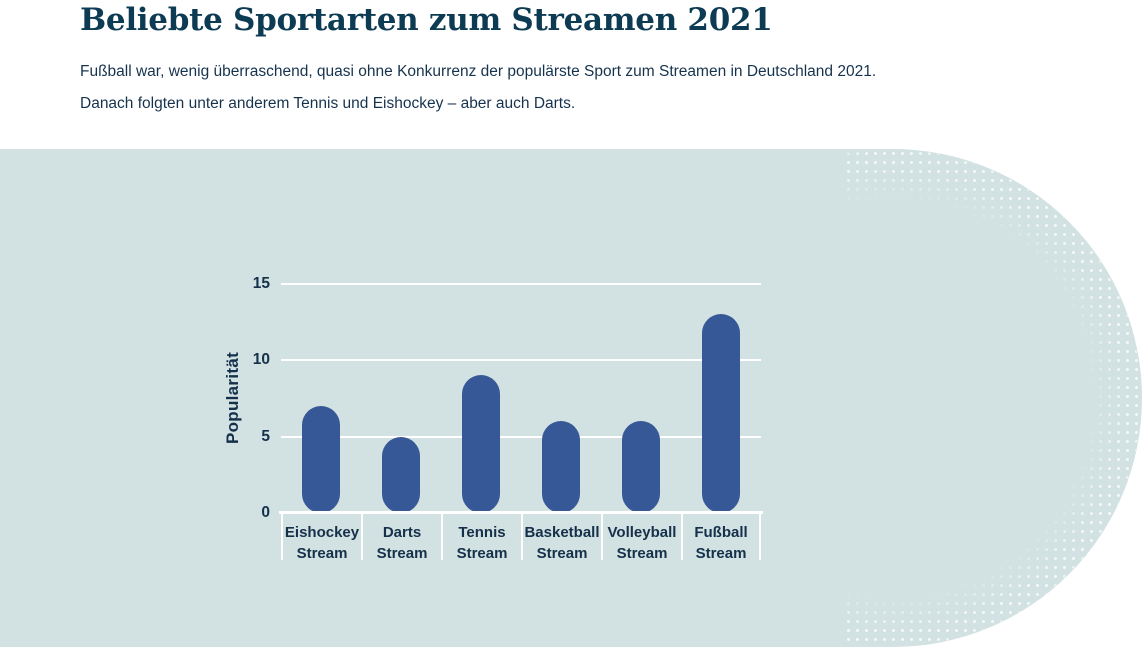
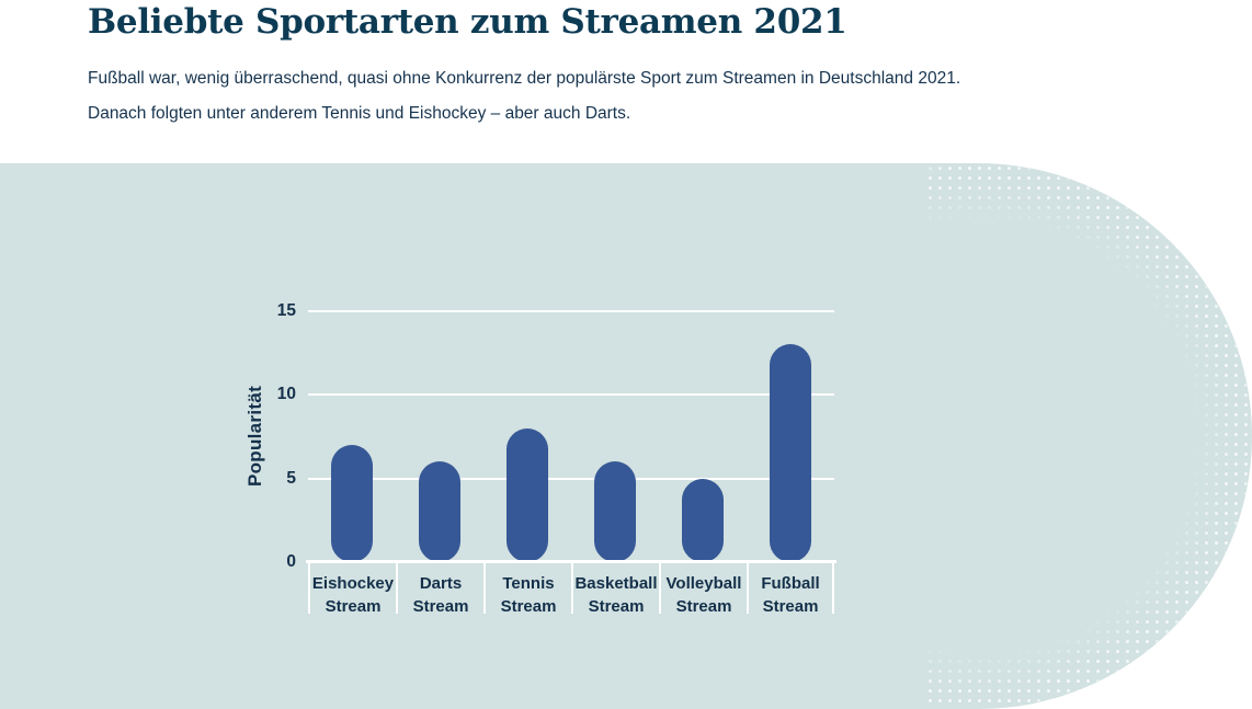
Darts Stream: 5 -> 6
Tennis Stream: 9 -> 8
Volleyball Stream: 6 -> 5
